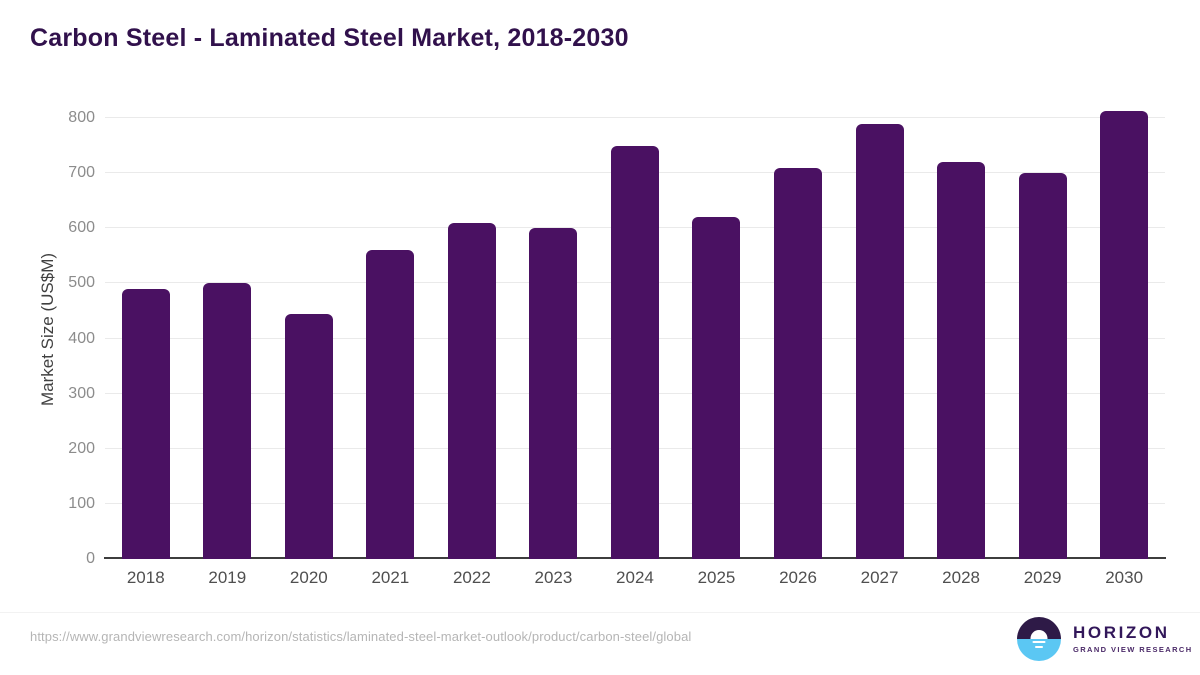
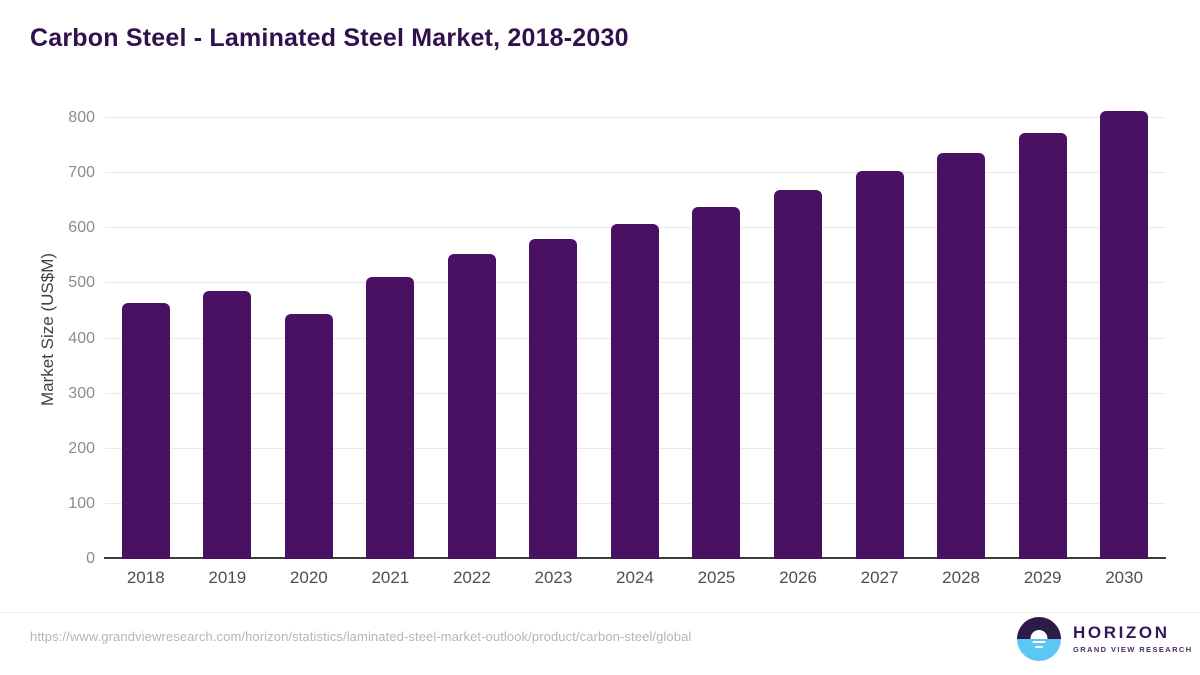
2018: 490 -> 460
2019: 500 -> 490
2021: 560 -> 510
2022: 610 -> 550
2023: 600 -> 580
2024: 750 -> 610
2025: 620 -> 640
2026: 710 -> 670
2027: 790 -> 700
2028: 720 -> 740
2029: 700 -> 770
